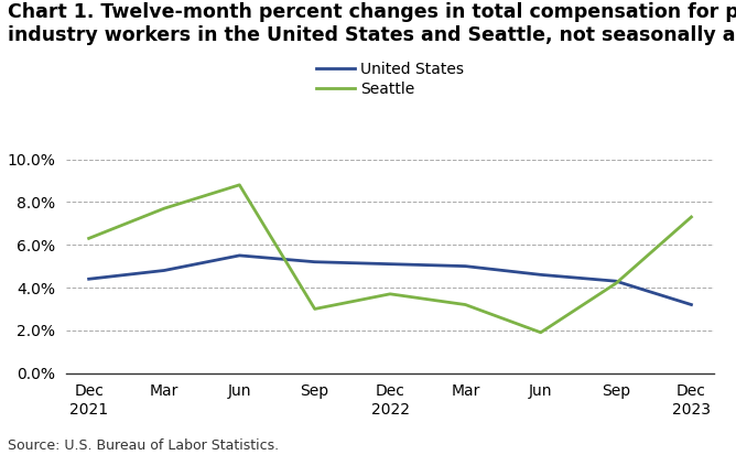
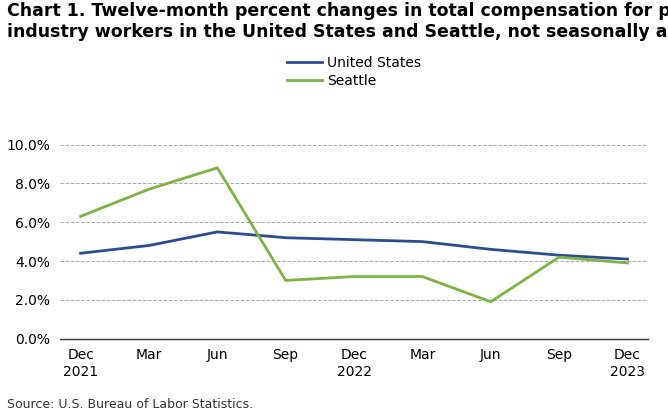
Seattle/Dec 2022: 3.7% -> 3.2%
United States/Dec 2023: 3.2% -> 4.1%
Seattle/Dec 2023: 7.3% -> 3.9%
